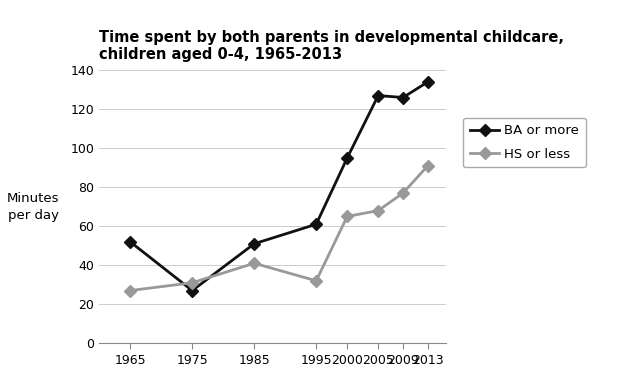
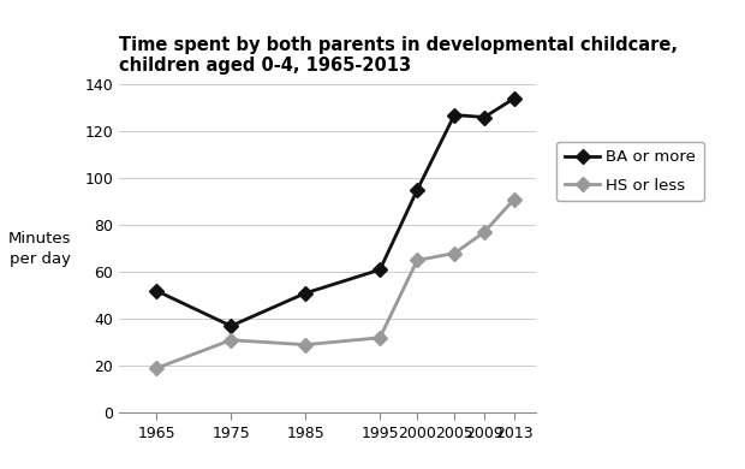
HS or less/1965: 27 -> 19
BA or more/1975: 27 -> 37
HS or less/1985: 41 -> 29
